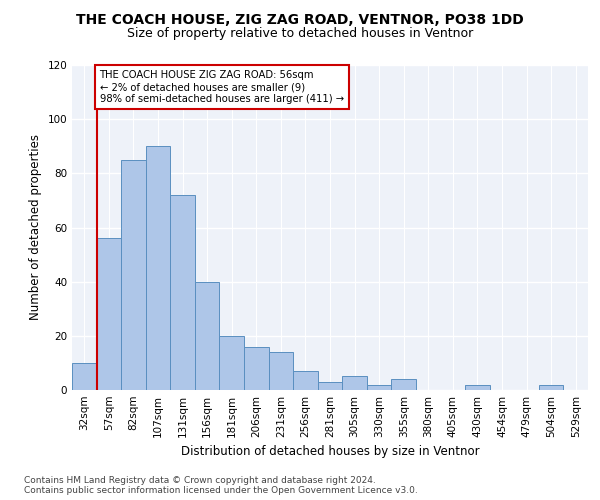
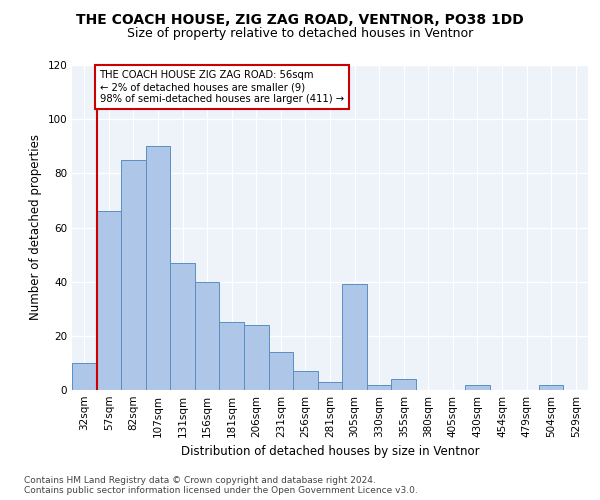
57sqm: 56 -> 66
131sqm: 72 -> 47
181sqm: 20 -> 25
206sqm: 16 -> 24
305sqm: 5 -> 39
